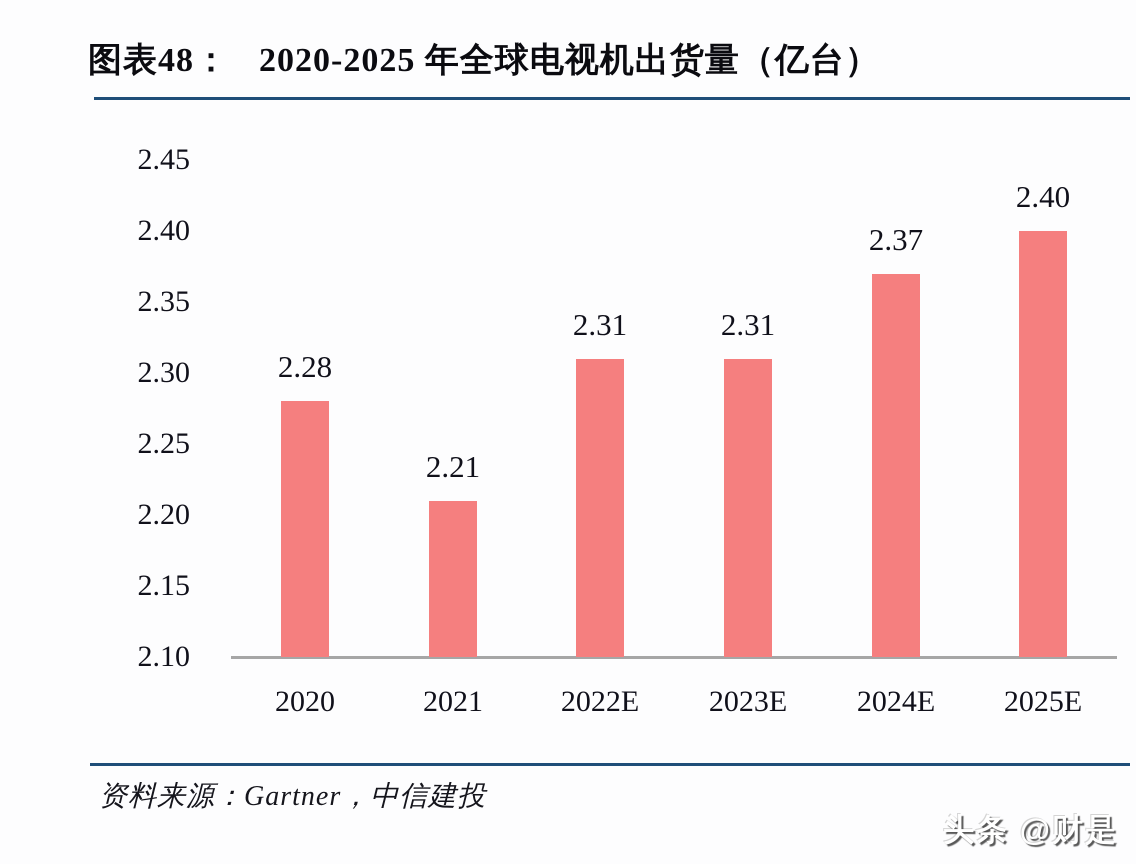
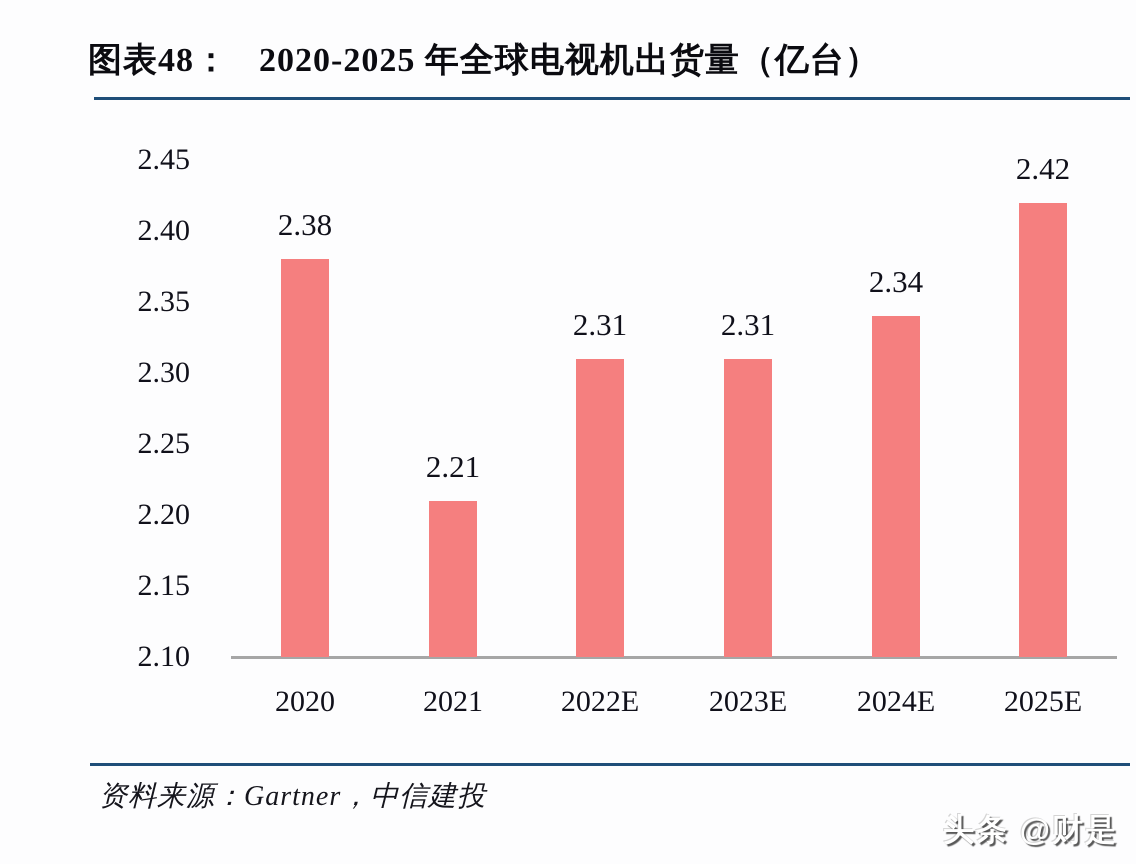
2020: 2.28 -> 2.38
2024E: 2.37 -> 2.34
2025E: 2.40 -> 2.42
